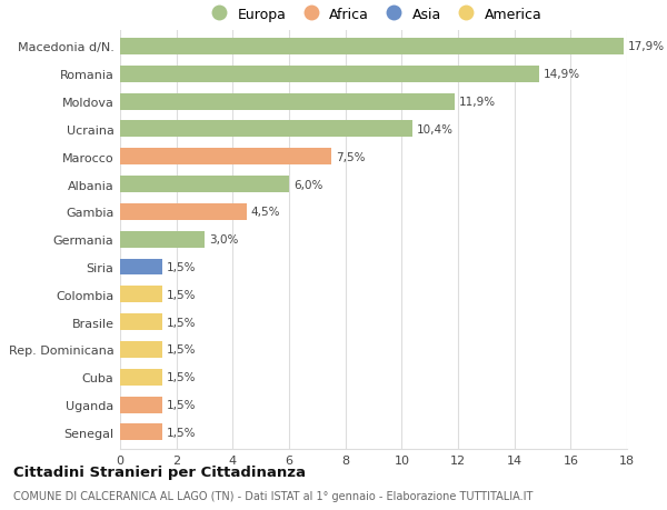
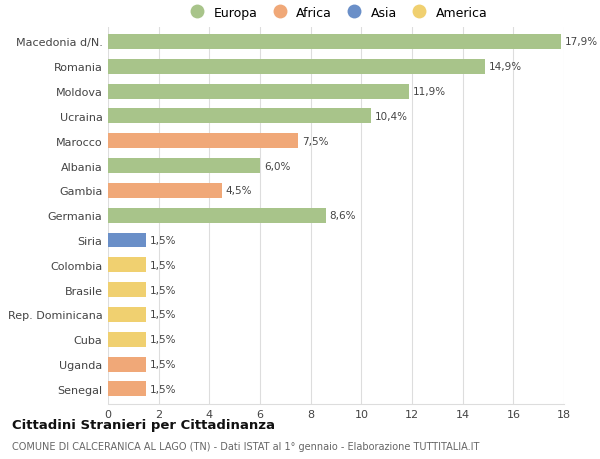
Germania: 3,0% -> 8,6%
